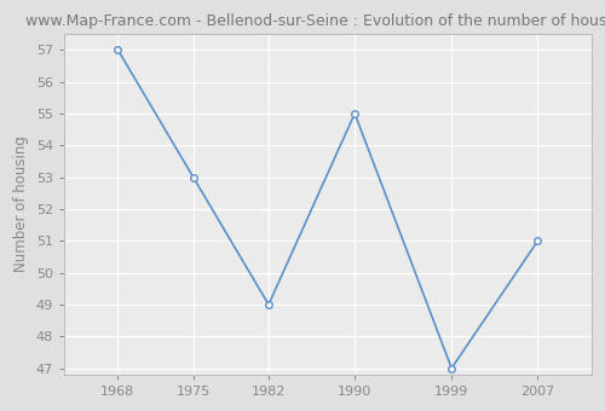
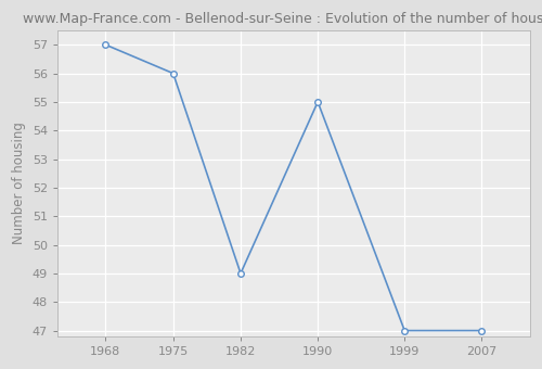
1975: 53 -> 56
2007: 51 -> 47
